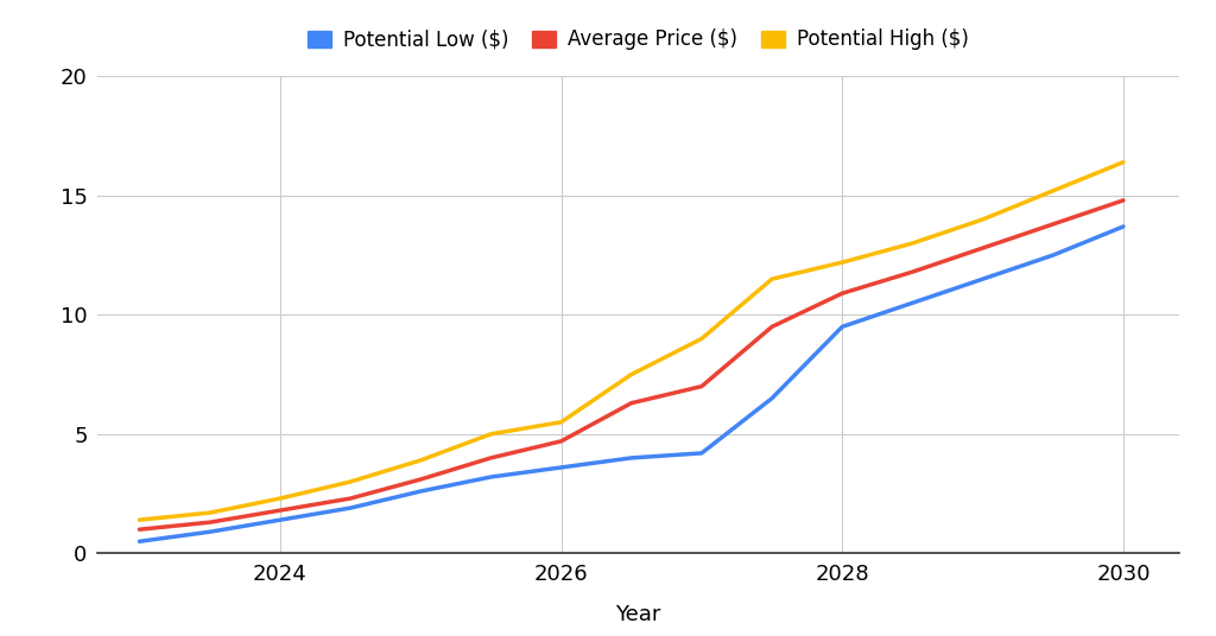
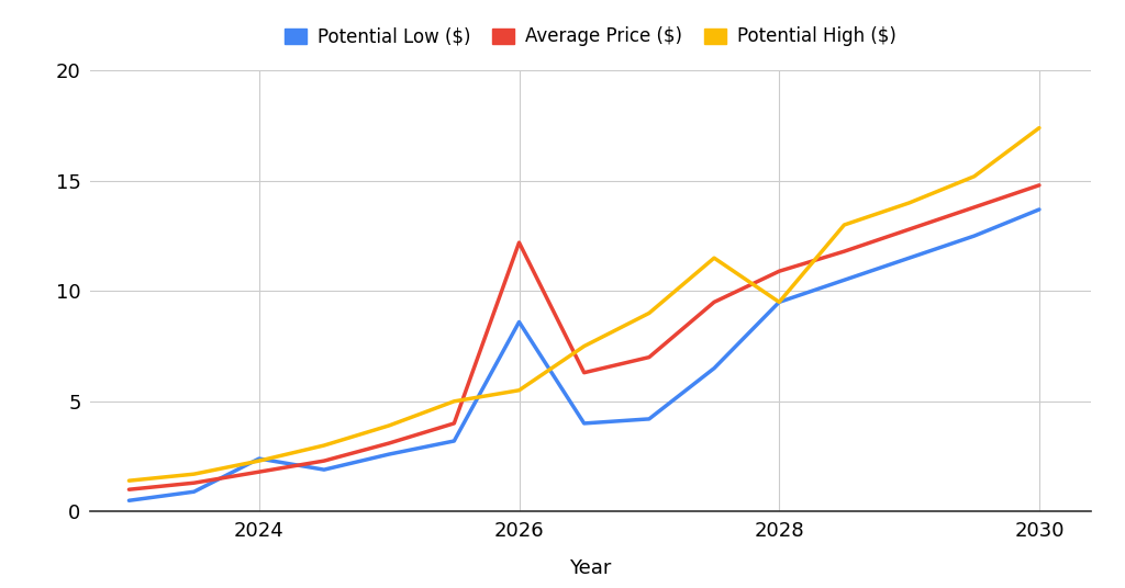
Potential Low ($)/2024: 1.4 -> 2.4
Potential Low ($)/2026: 3.6 -> 8.6
Average Price ($)/2026: 4.7 -> 12.2
Potential High ($)/2028: 12.2 -> 9.5
Potential High ($)/2030: 16.4 -> 17.4
